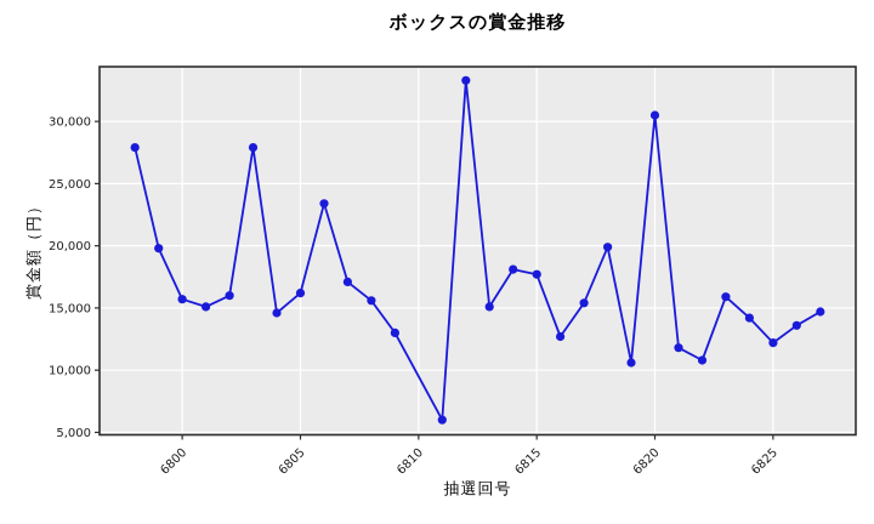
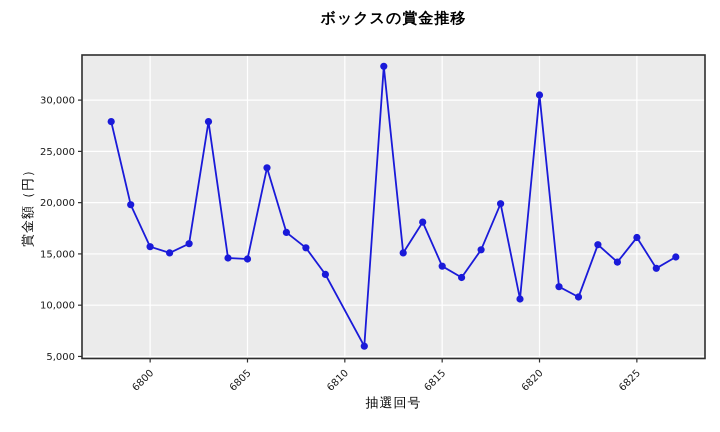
6805: 16200 -> 14500
6815: 17700 -> 13800
6825: 12200 -> 16600
